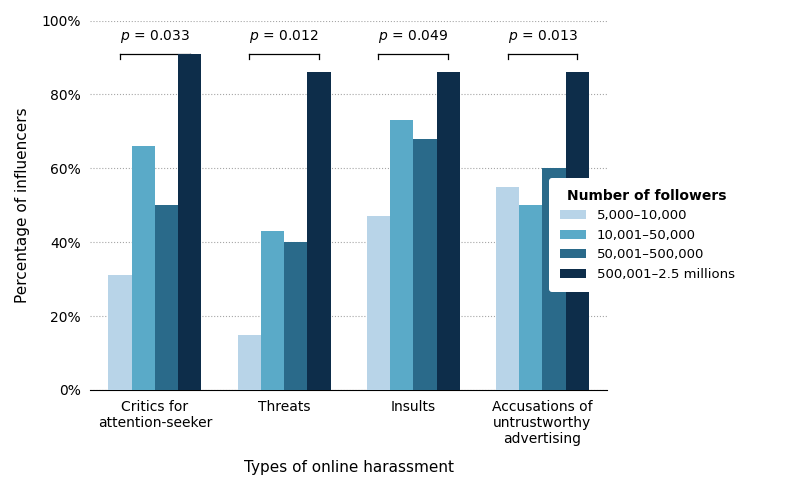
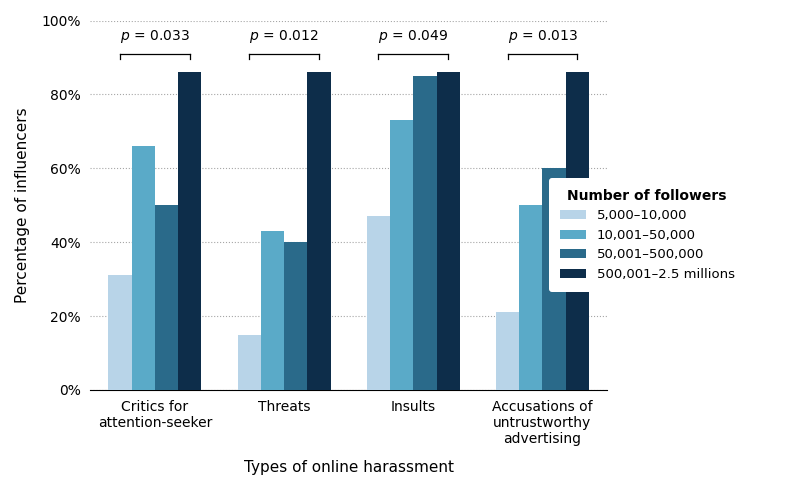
500,001–2.5 millions/Critics for attention-seeker: 91% -> 86%
50,001–500,000/Insults: 68% -> 85%
5,000–10,000/Accusations of untrustworthy advertising: 55% -> 21%
